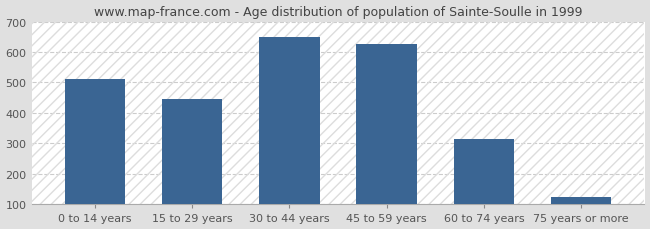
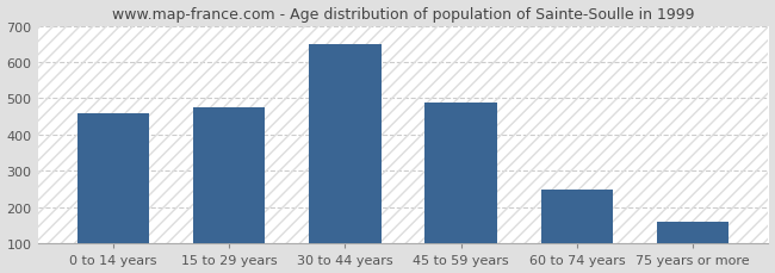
0 to 14 years: 510 -> 460
15 to 29 years: 445 -> 475
45 to 59 years: 625 -> 490
60 to 74 years: 315 -> 250
75 years or more: 125 -> 160
